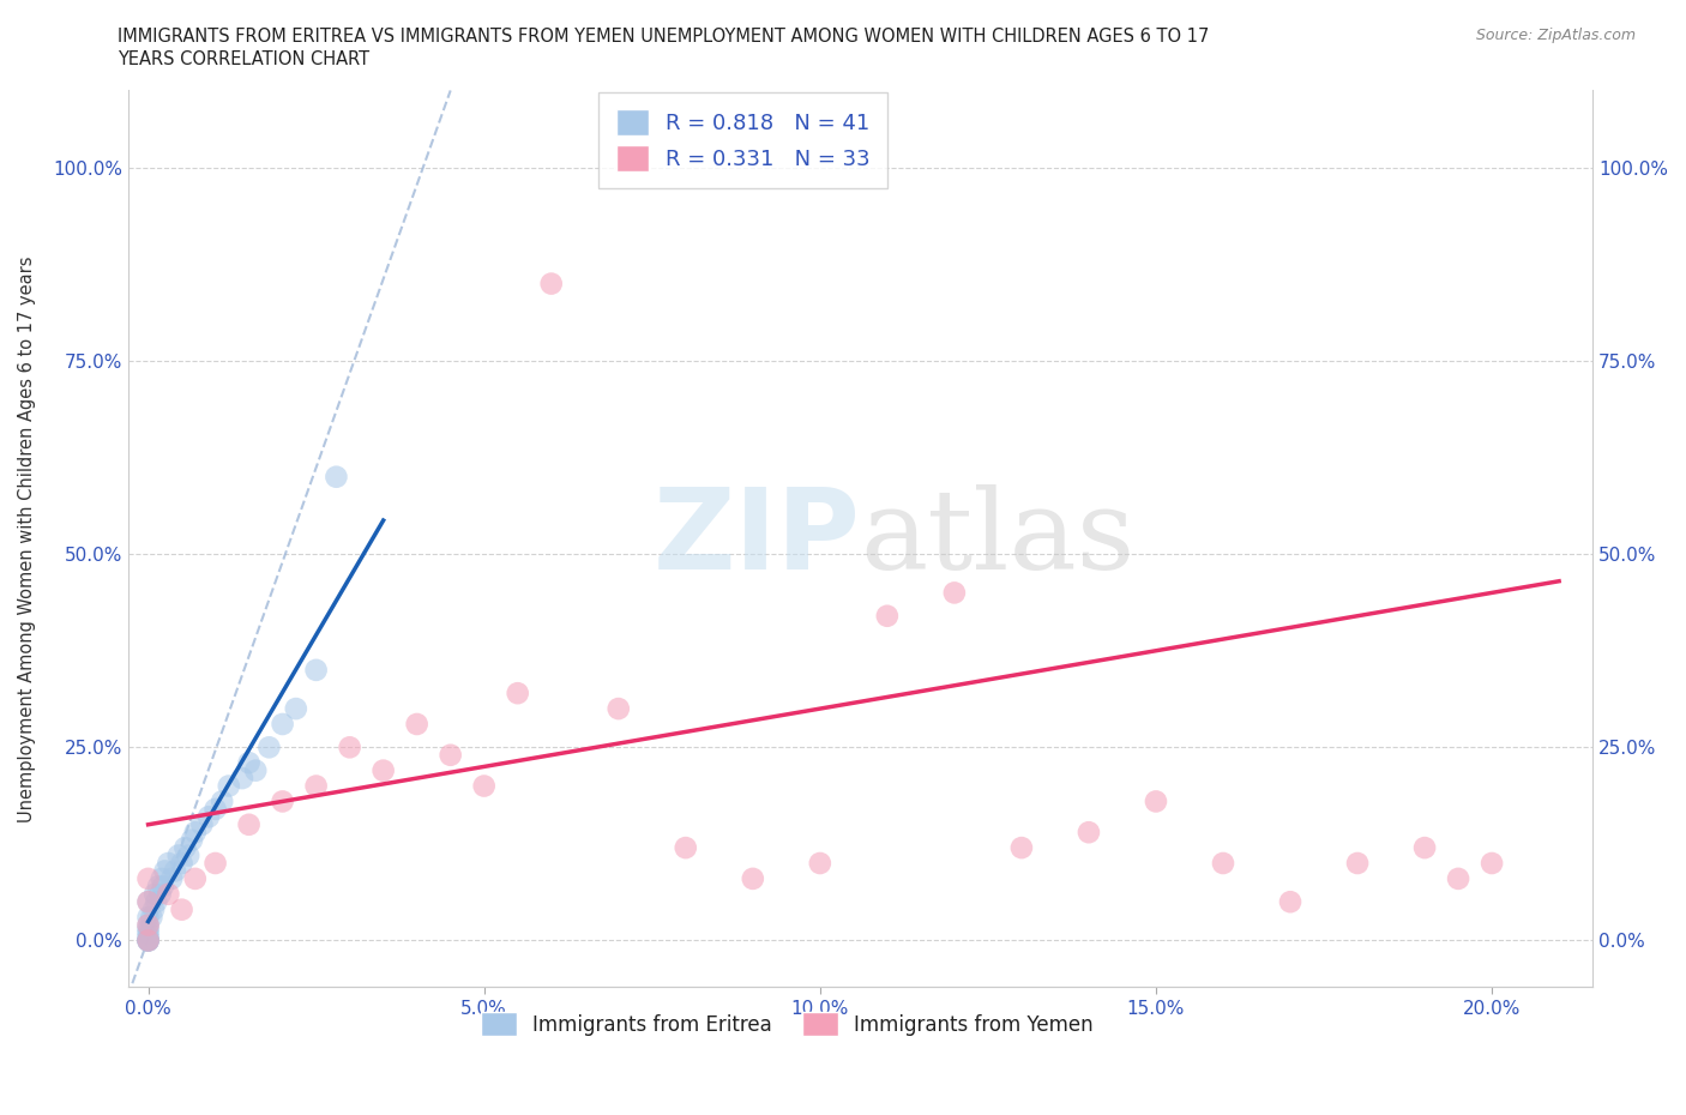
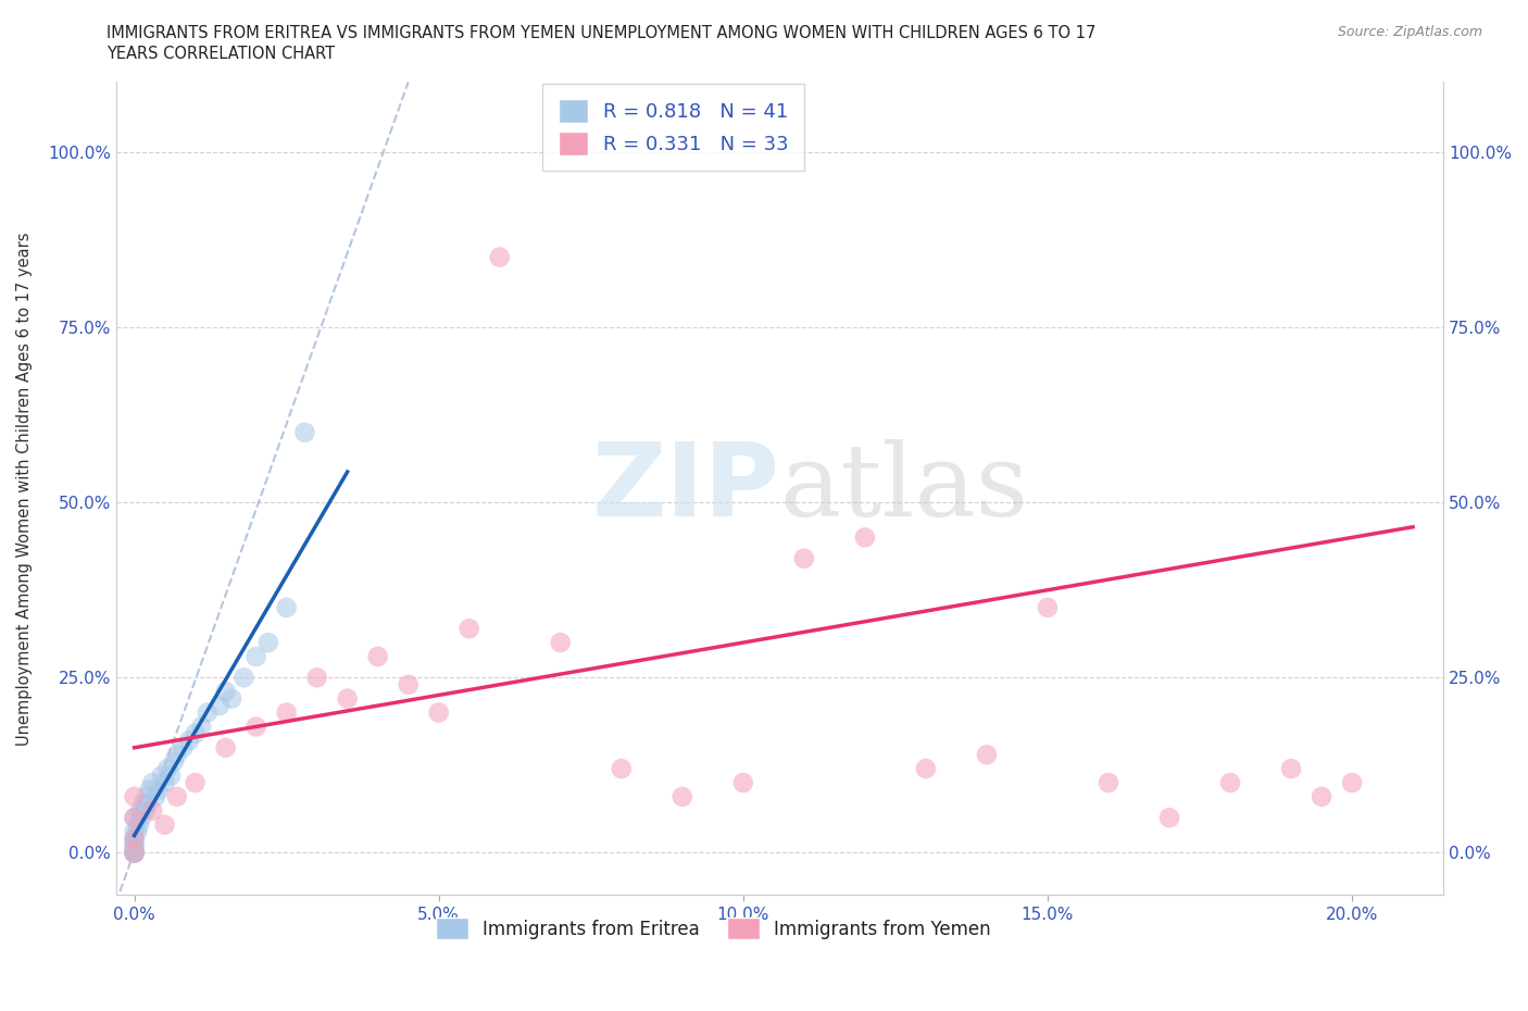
Immigrants from Yemen/15.0%: 18% -> 35%
